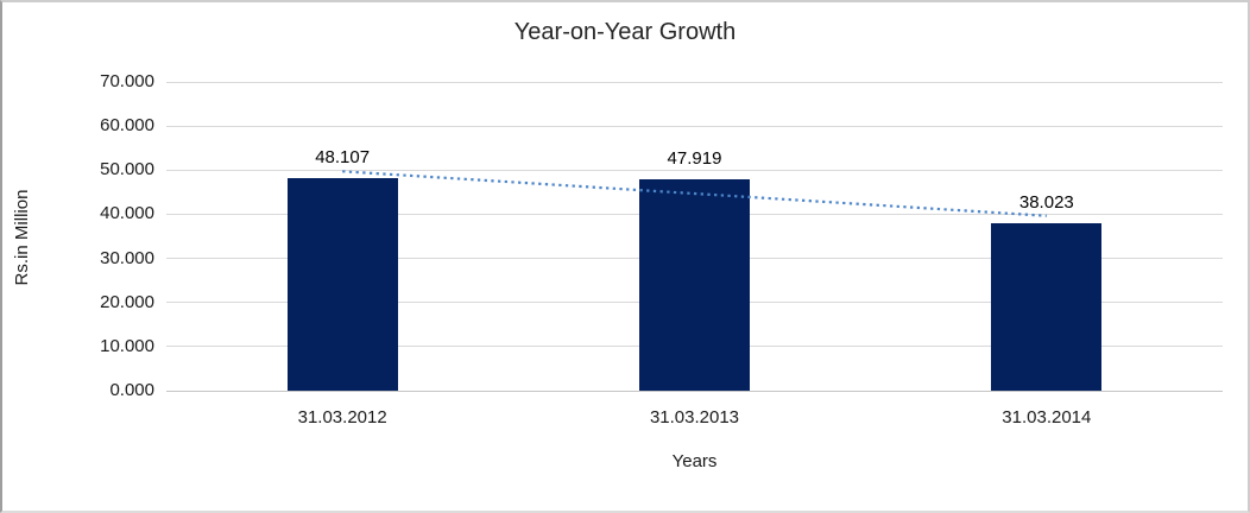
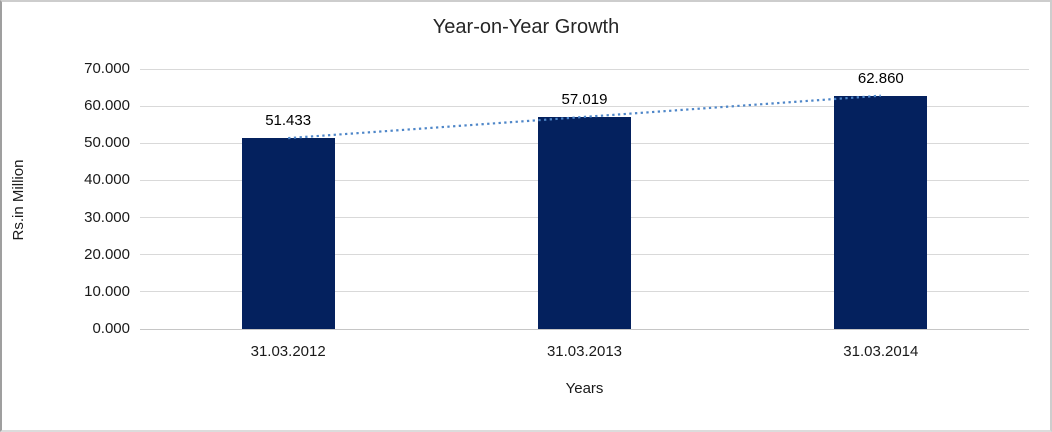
31.03.2012: 48.107 -> 51.433
31.03.2013: 47.919 -> 57.019
31.03.2014: 38.023 -> 62.860
